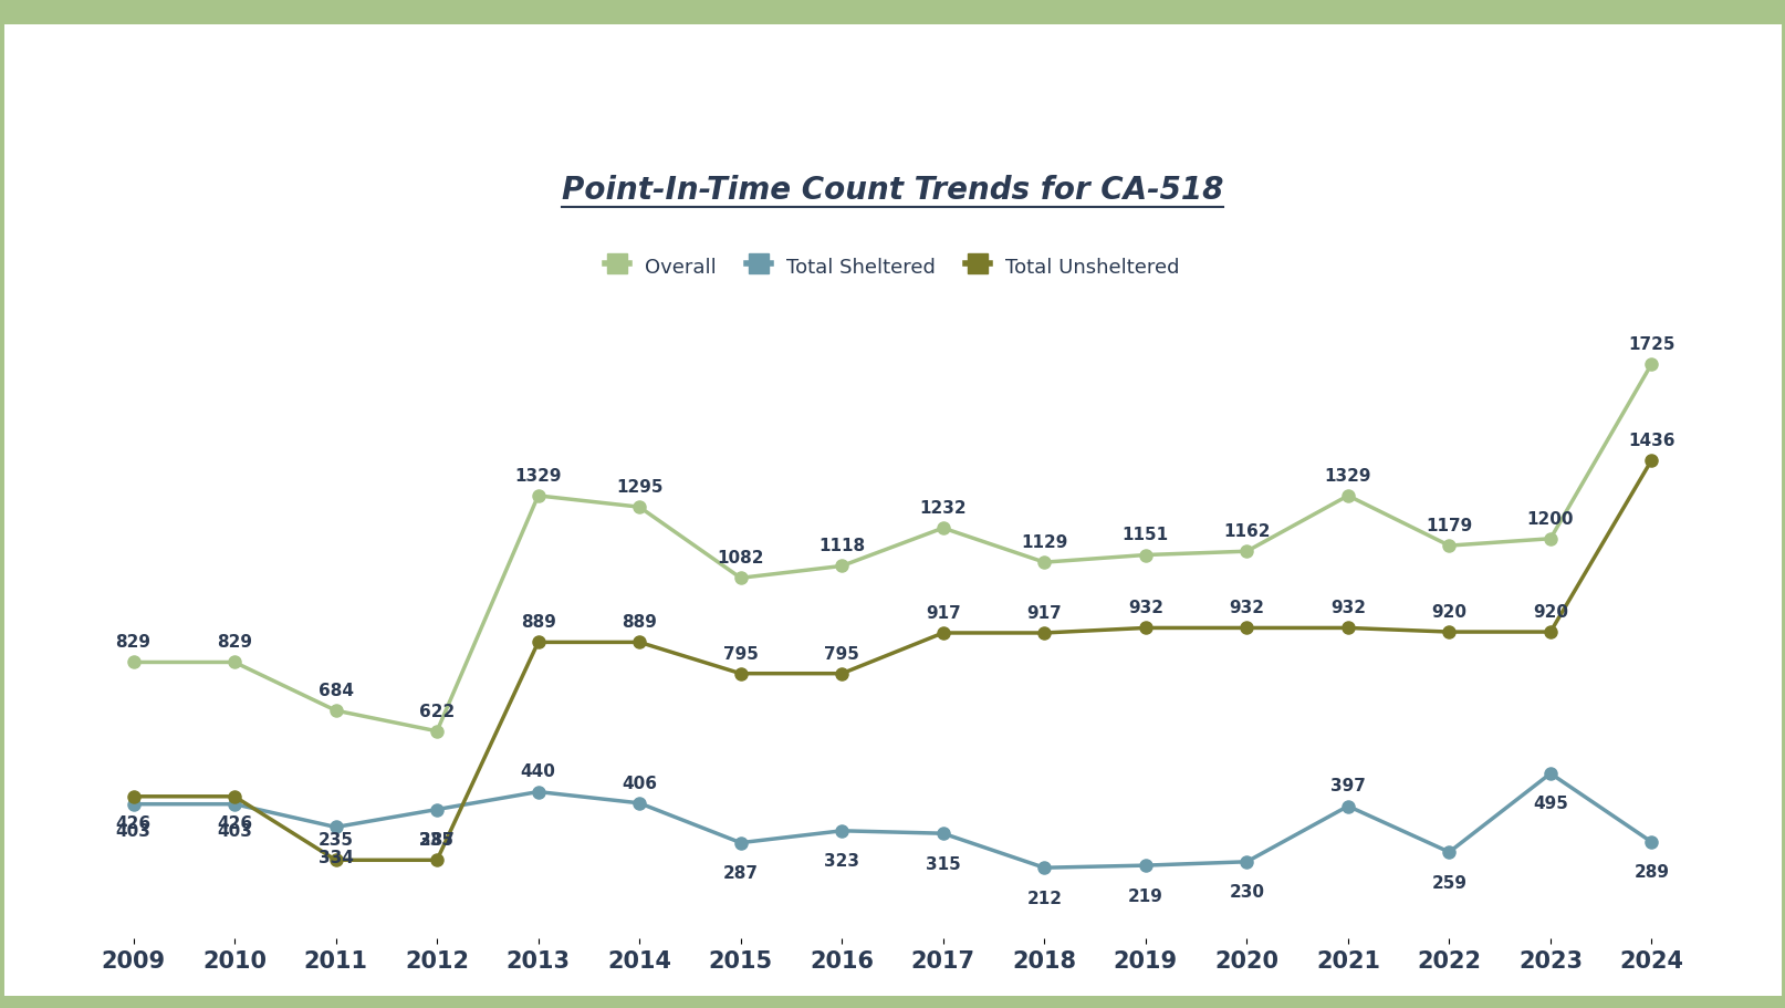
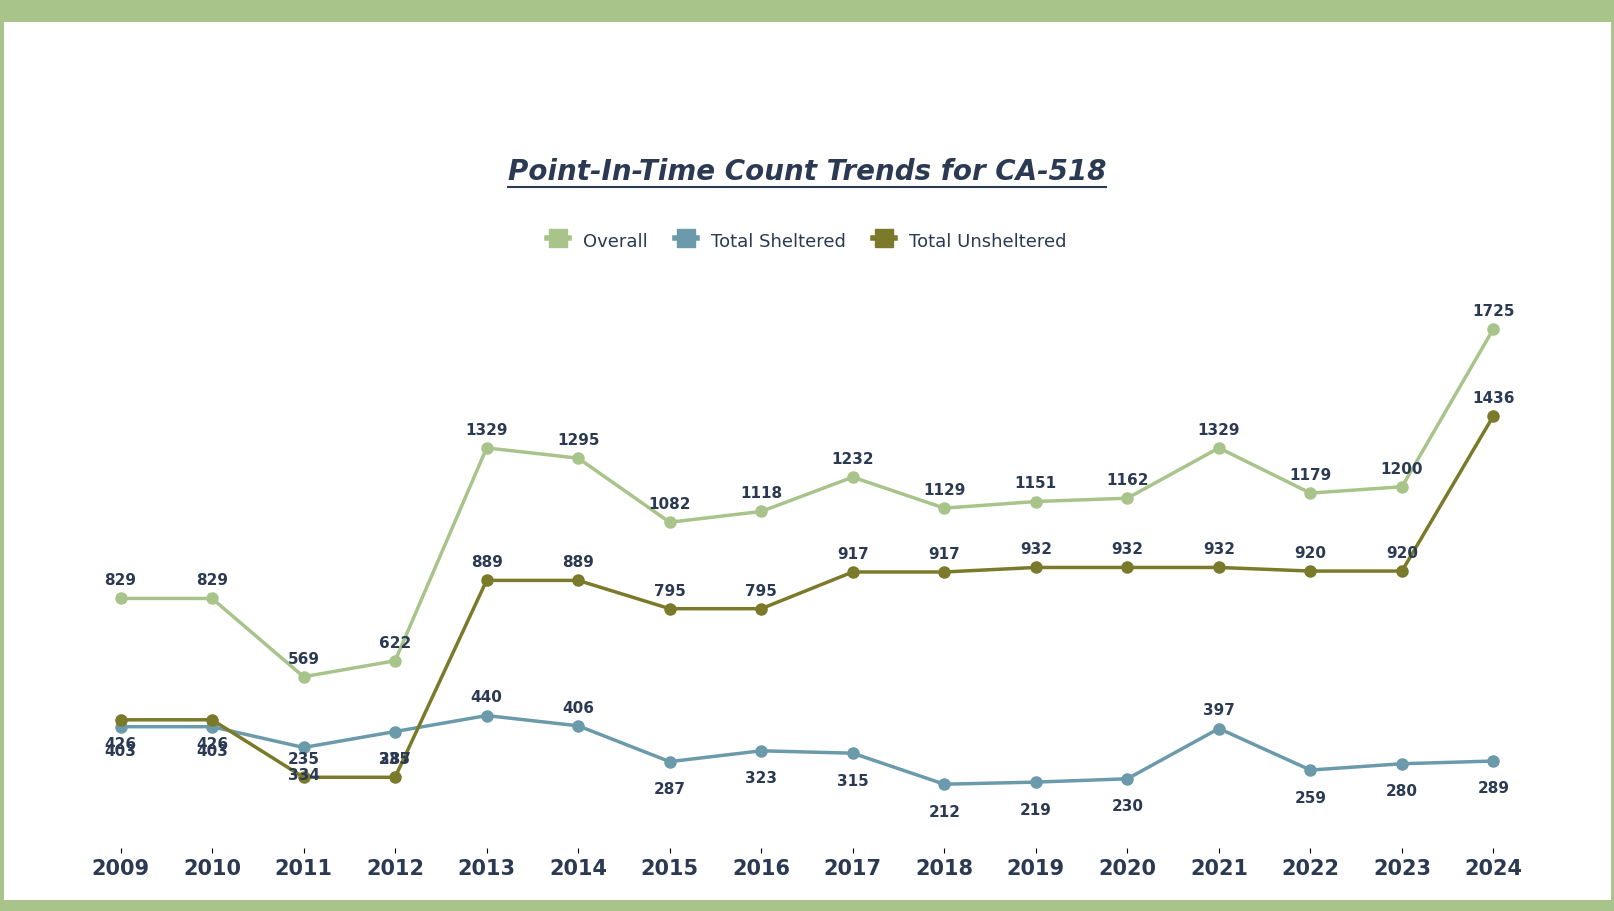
Overall/2011: 684 -> 569
Total Sheltered/2023: 495 -> 280
